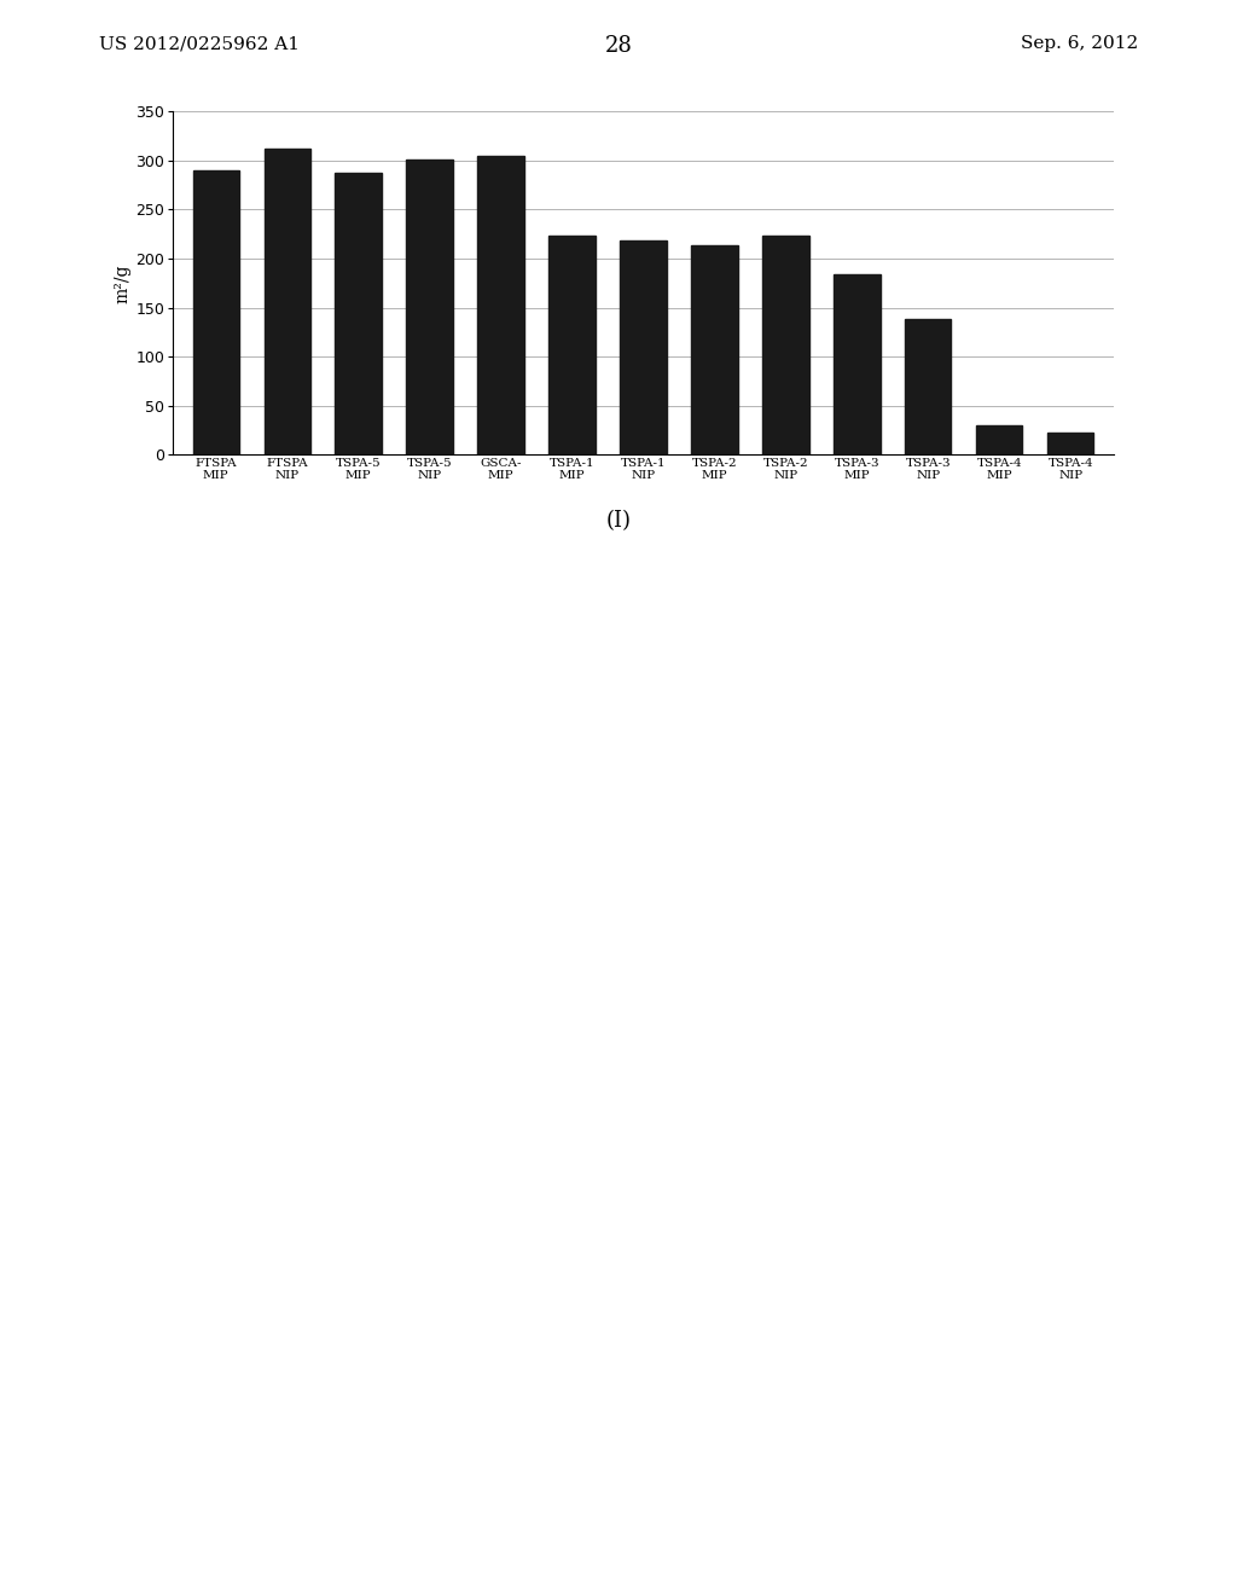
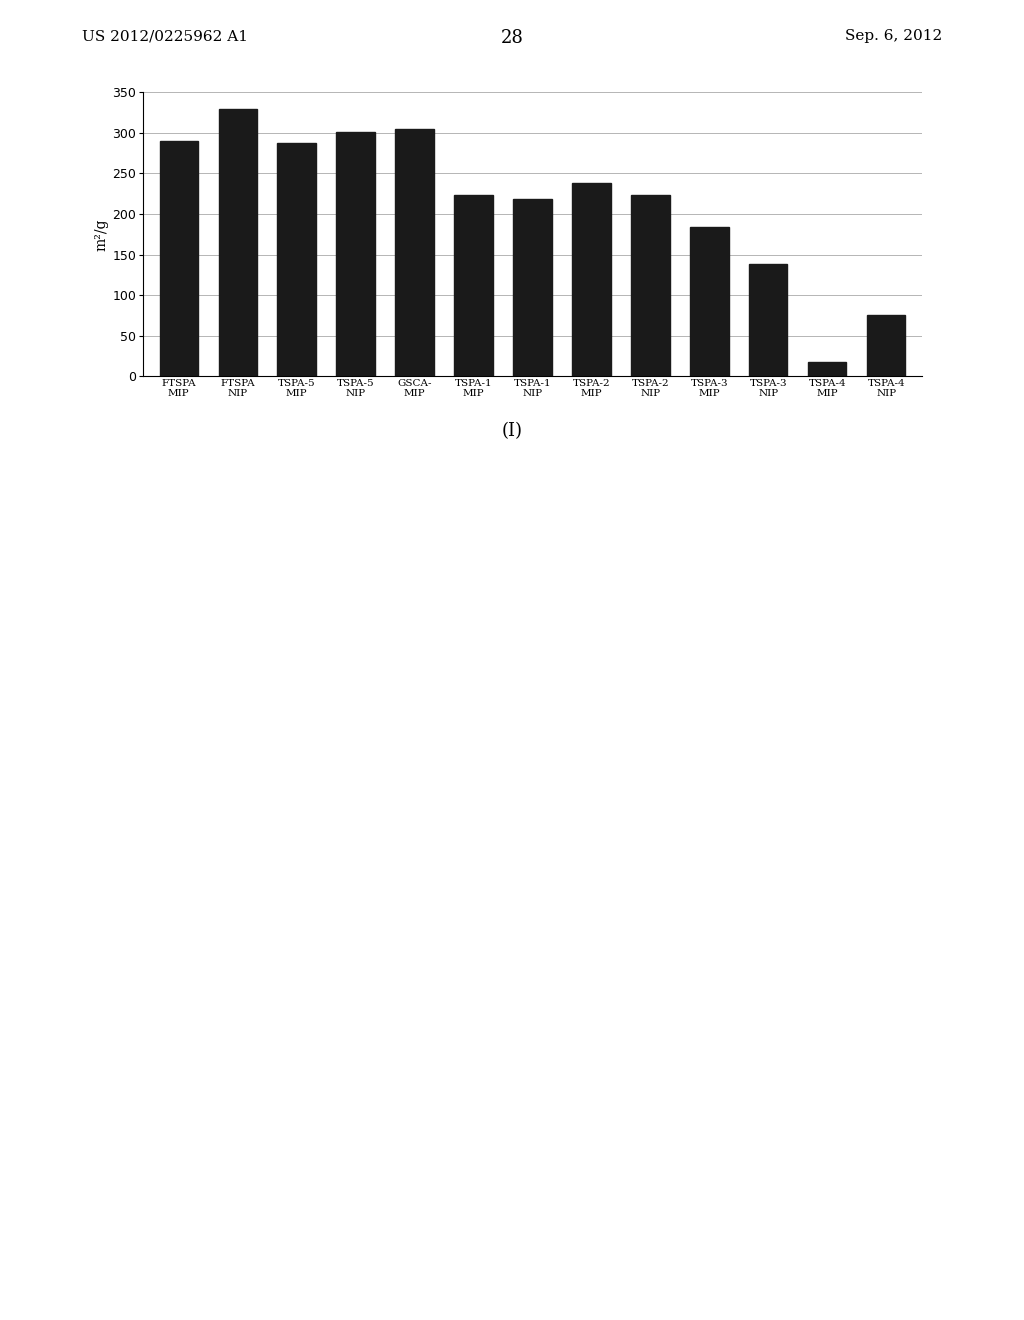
FTSPA NIP: 312 -> 330
TSPA-2 MIP: 214 -> 238
TSPA-4 MIP: 30 -> 18
TSPA-4 NIP: 22 -> 76
